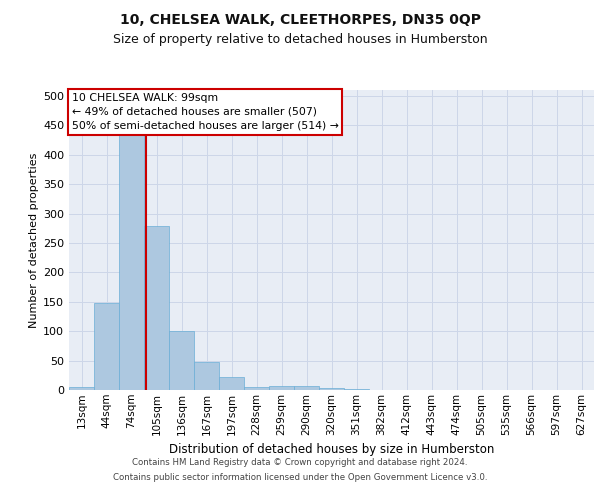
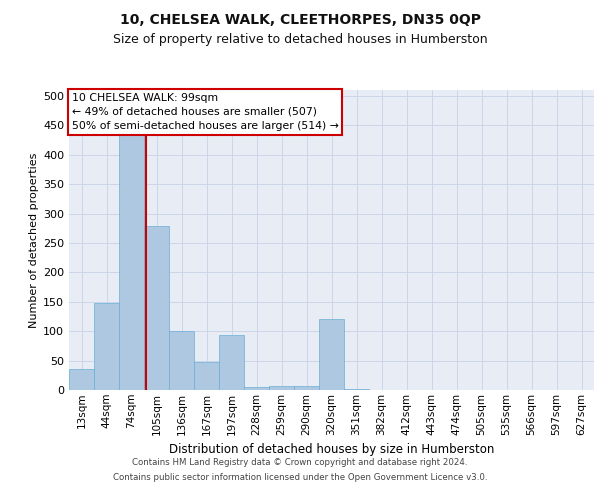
13sqm: 5 -> 36
197sqm: 22 -> 94
320sqm: 4 -> 120
